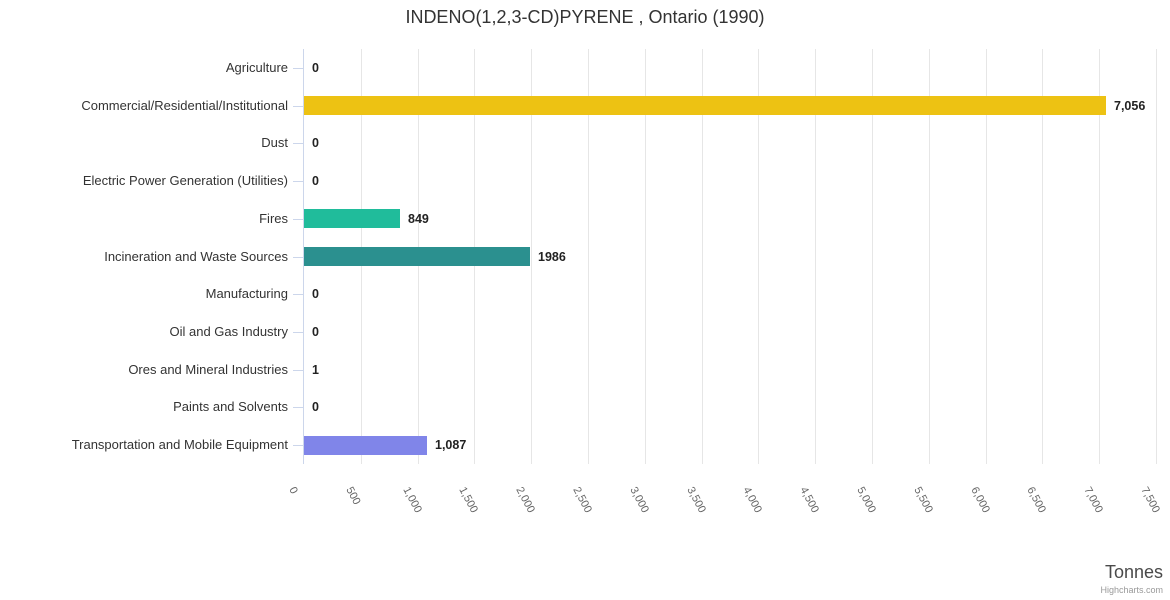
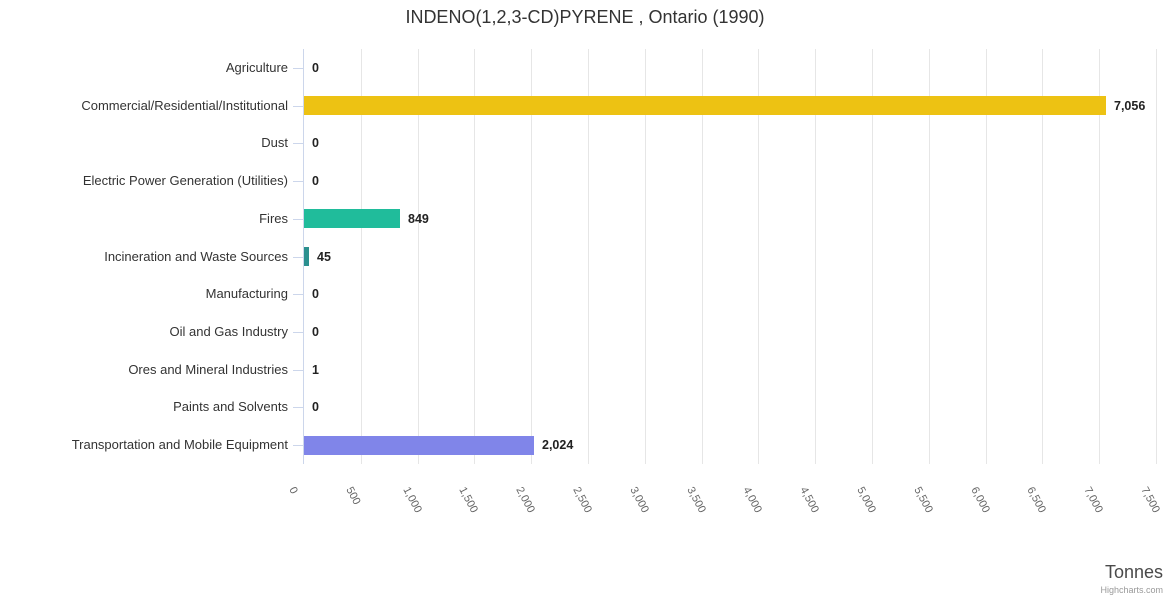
Incineration and Waste Sources: 1986 -> 45
Transportation and Mobile Equipment: 1,087 -> 2,024
